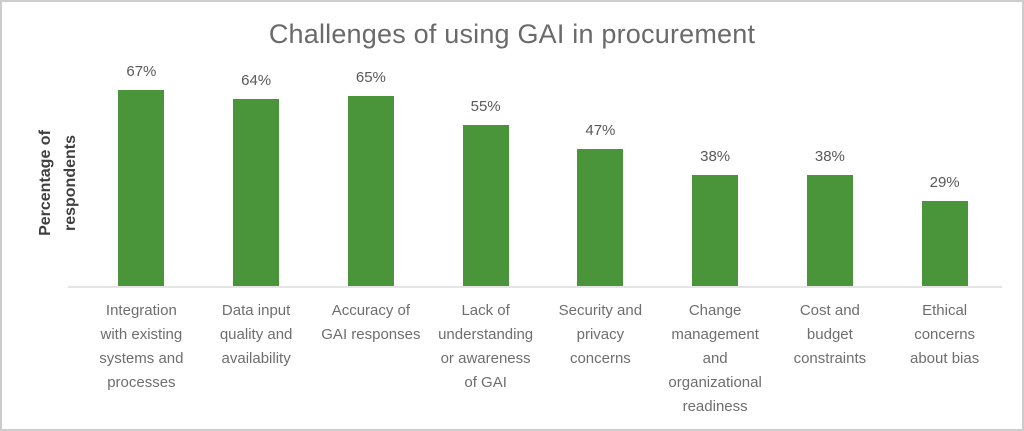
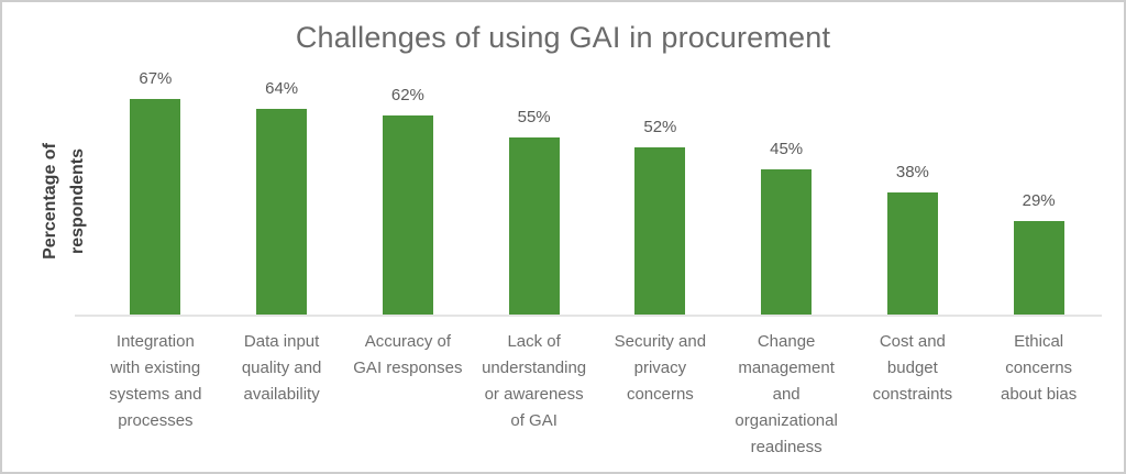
Accuracy of GAI responses: 65% -> 62%
Security and privacy concerns: 47% -> 52%
Change management and organizational readiness: 38% -> 45%
